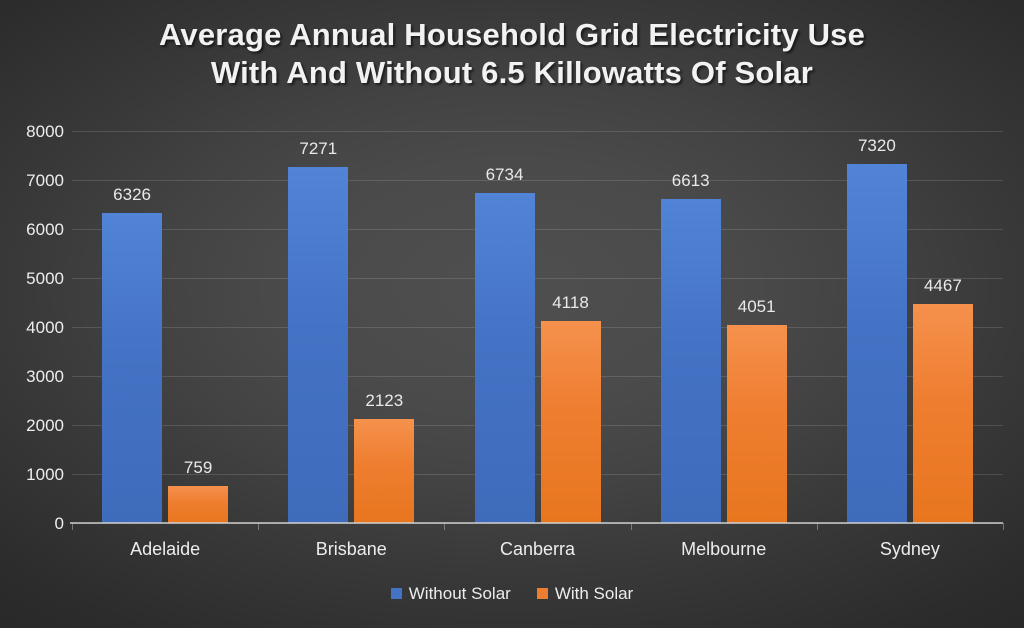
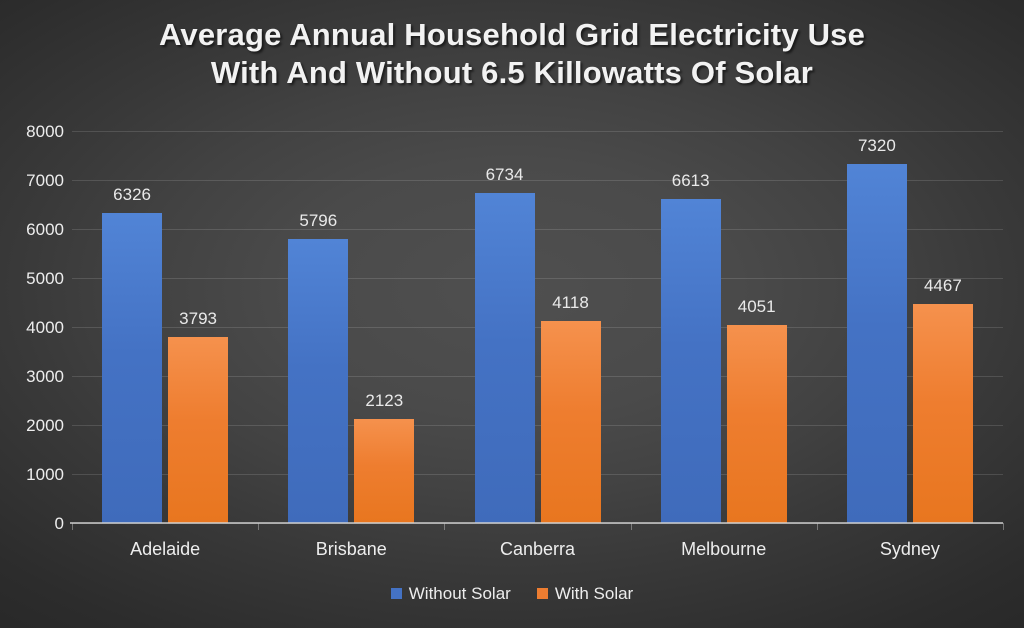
With Solar/Adelaide: 759 -> 3793
Without Solar/Brisbane: 7271 -> 5796
